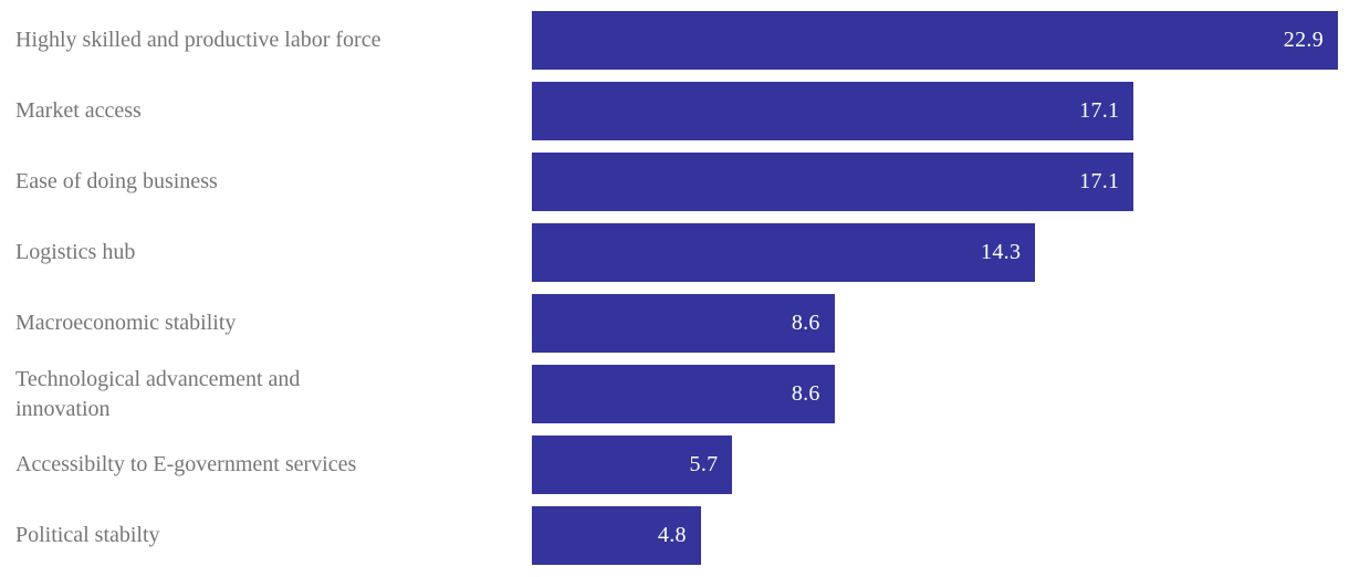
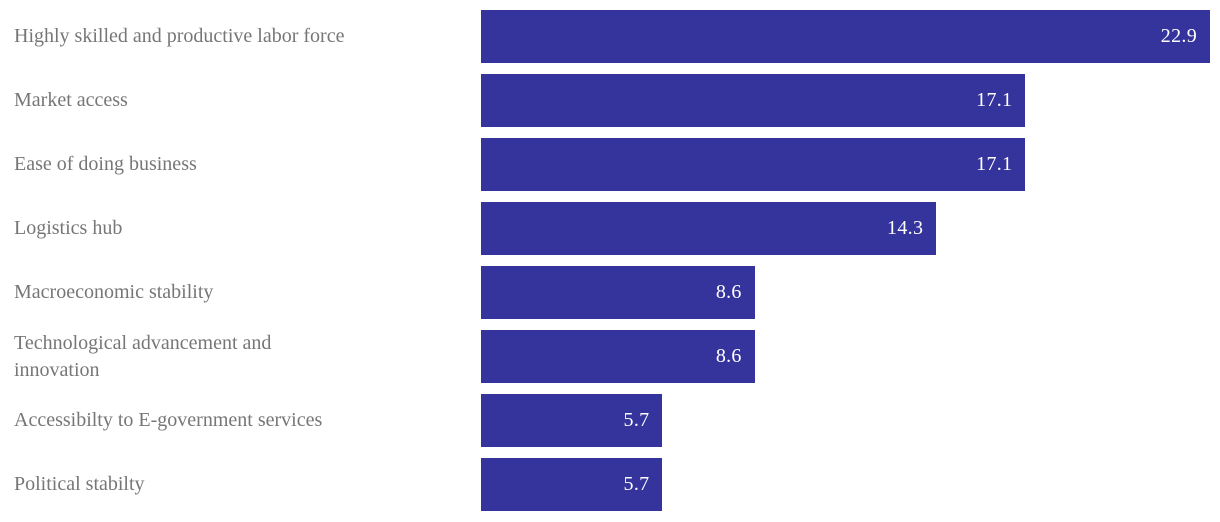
Political stabilty: 4.8 -> 5.7
